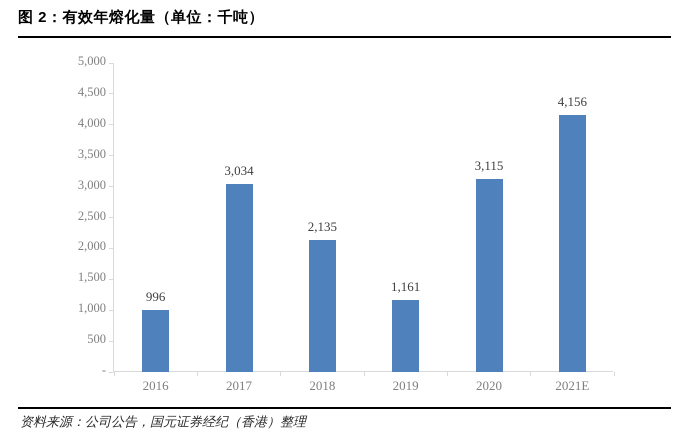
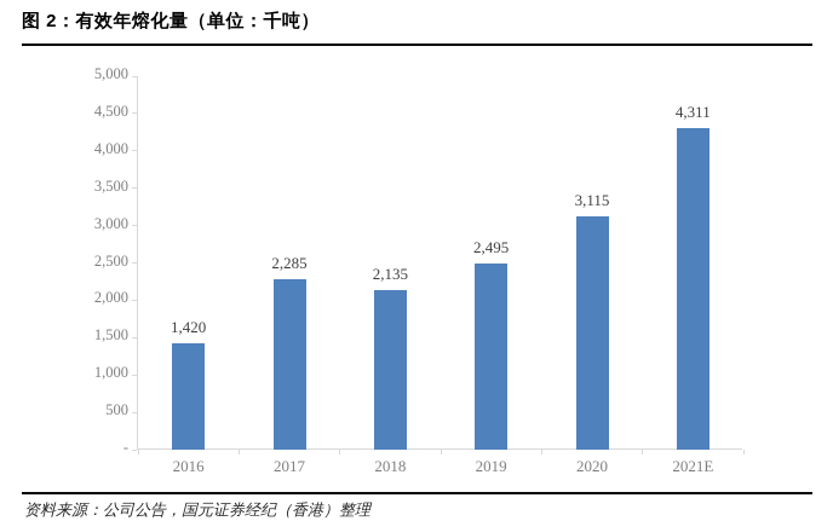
2016: 996 -> 1,420
2017: 3,034 -> 2,285
2019: 1,161 -> 2,495
2021E: 4,156 -> 4,311
